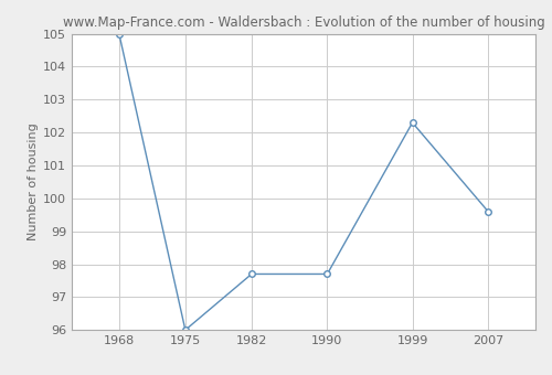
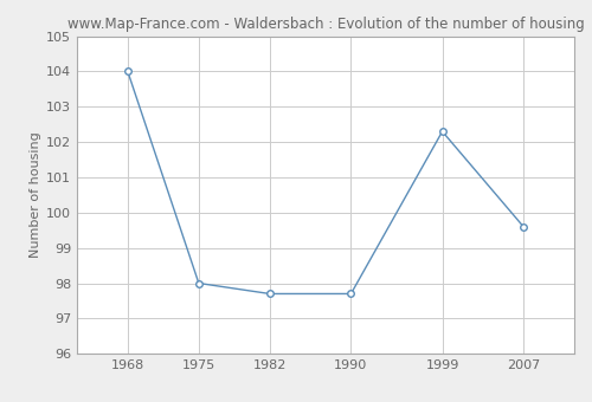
1968: 105.0 -> 104.0
1975: 96.0 -> 98.0
